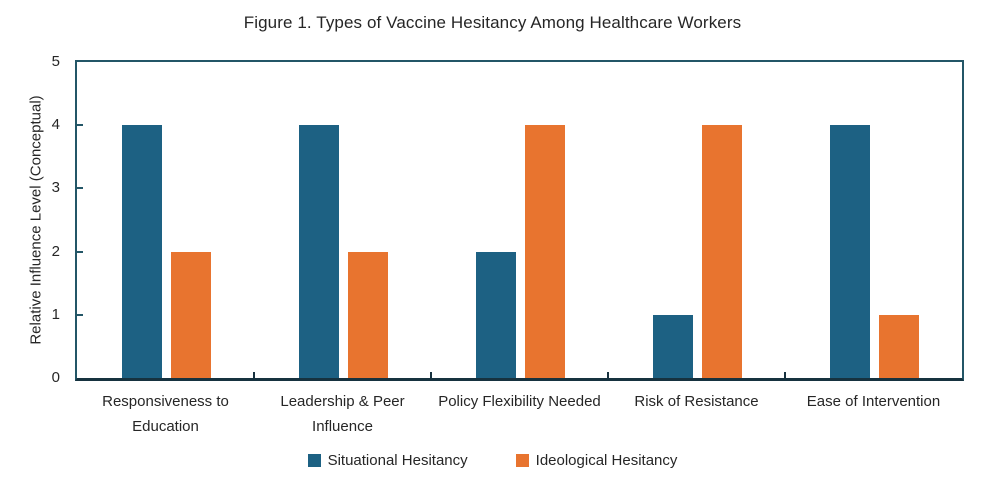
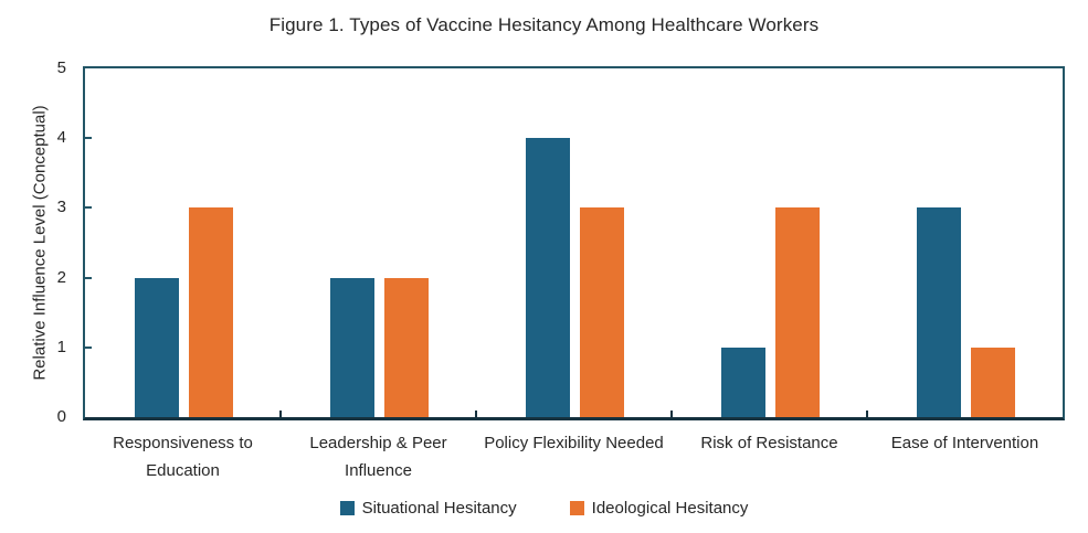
Situational Hesitancy/Responsiveness to Education: 4 -> 2
Ideological Hesitancy/Responsiveness to Education: 2 -> 3
Situational Hesitancy/Leadership & Peer Influence: 4 -> 2
Situational Hesitancy/Policy Flexibility Needed: 2 -> 4
Ideological Hesitancy/Policy Flexibility Needed: 4 -> 3
Ideological Hesitancy/Risk of Resistance: 4 -> 3
Situational Hesitancy/Ease of Intervention: 4 -> 3
